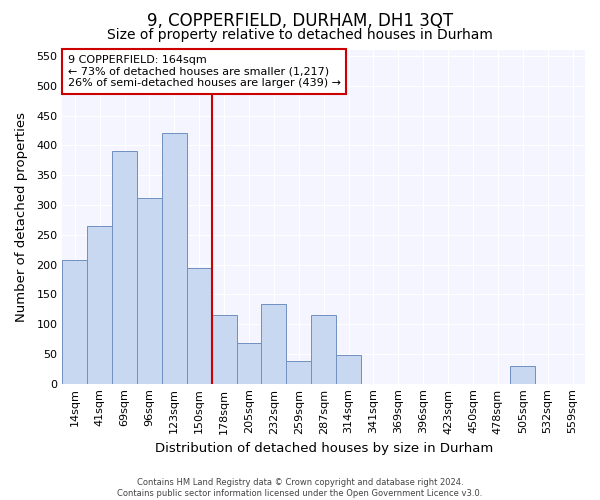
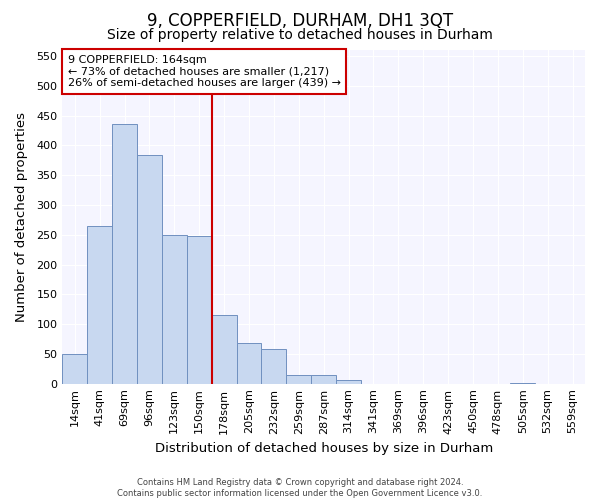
14sqm: 208 -> 50
69sqm: 390 -> 435
96sqm: 312 -> 383
123sqm: 420 -> 250
150sqm: 194 -> 248
232sqm: 134 -> 58
259sqm: 38 -> 15
287sqm: 116 -> 14
314sqm: 48 -> 6
505sqm: 30 -> 1
